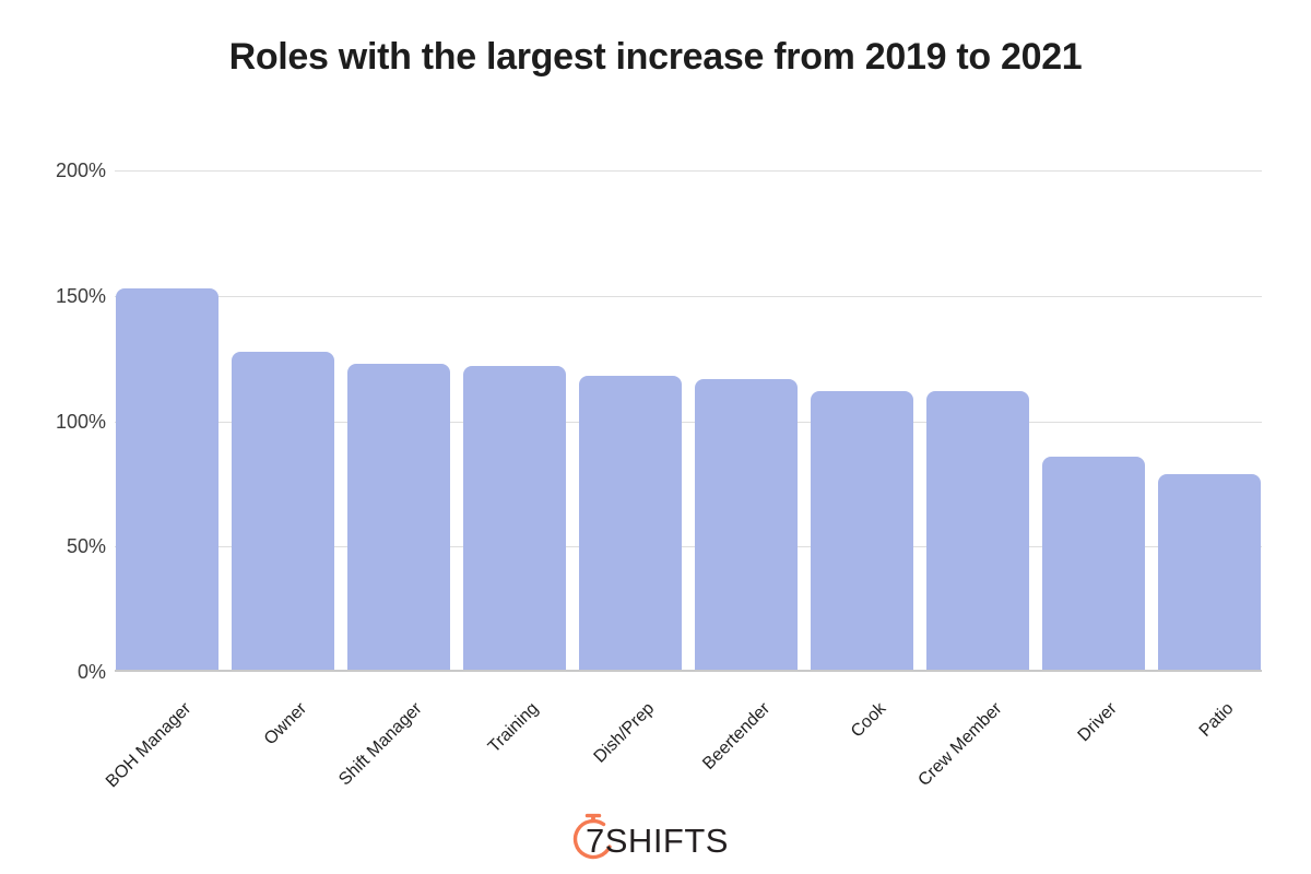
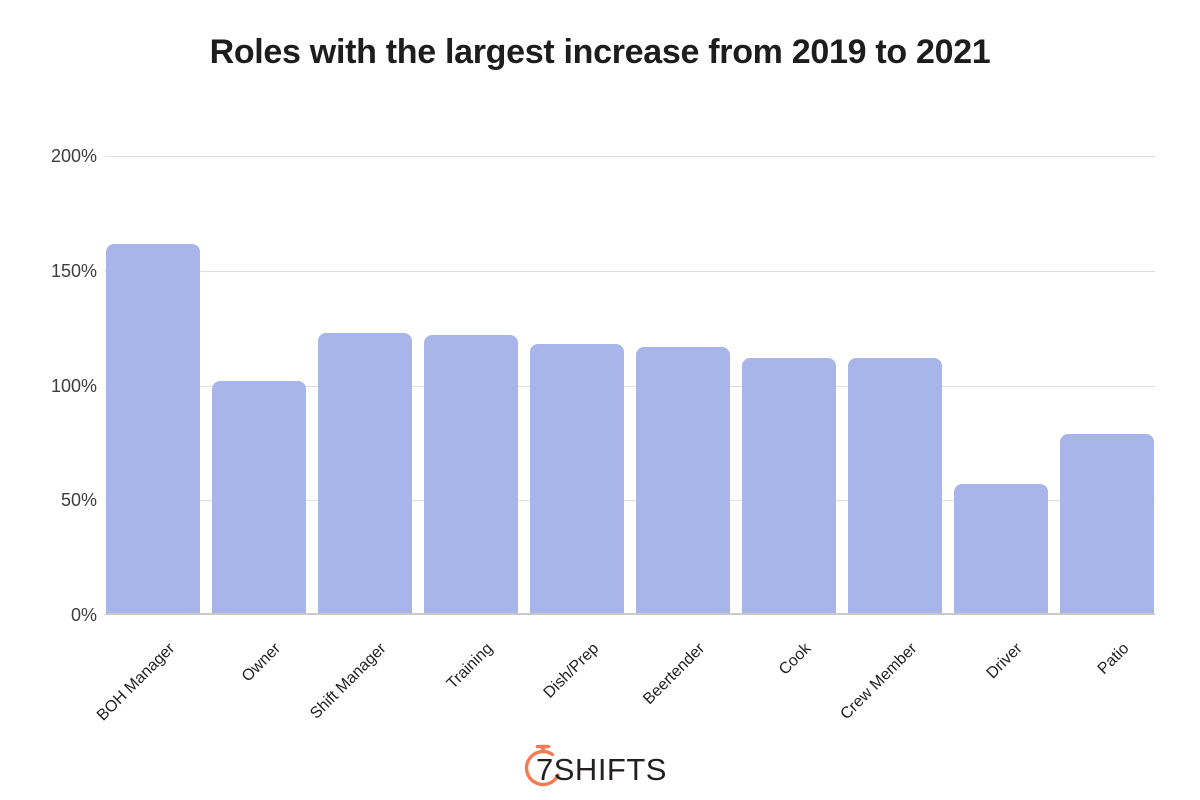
BOH Manager: 152% -> 161%
Owner: 127% -> 101%
Driver: 85% -> 56%
